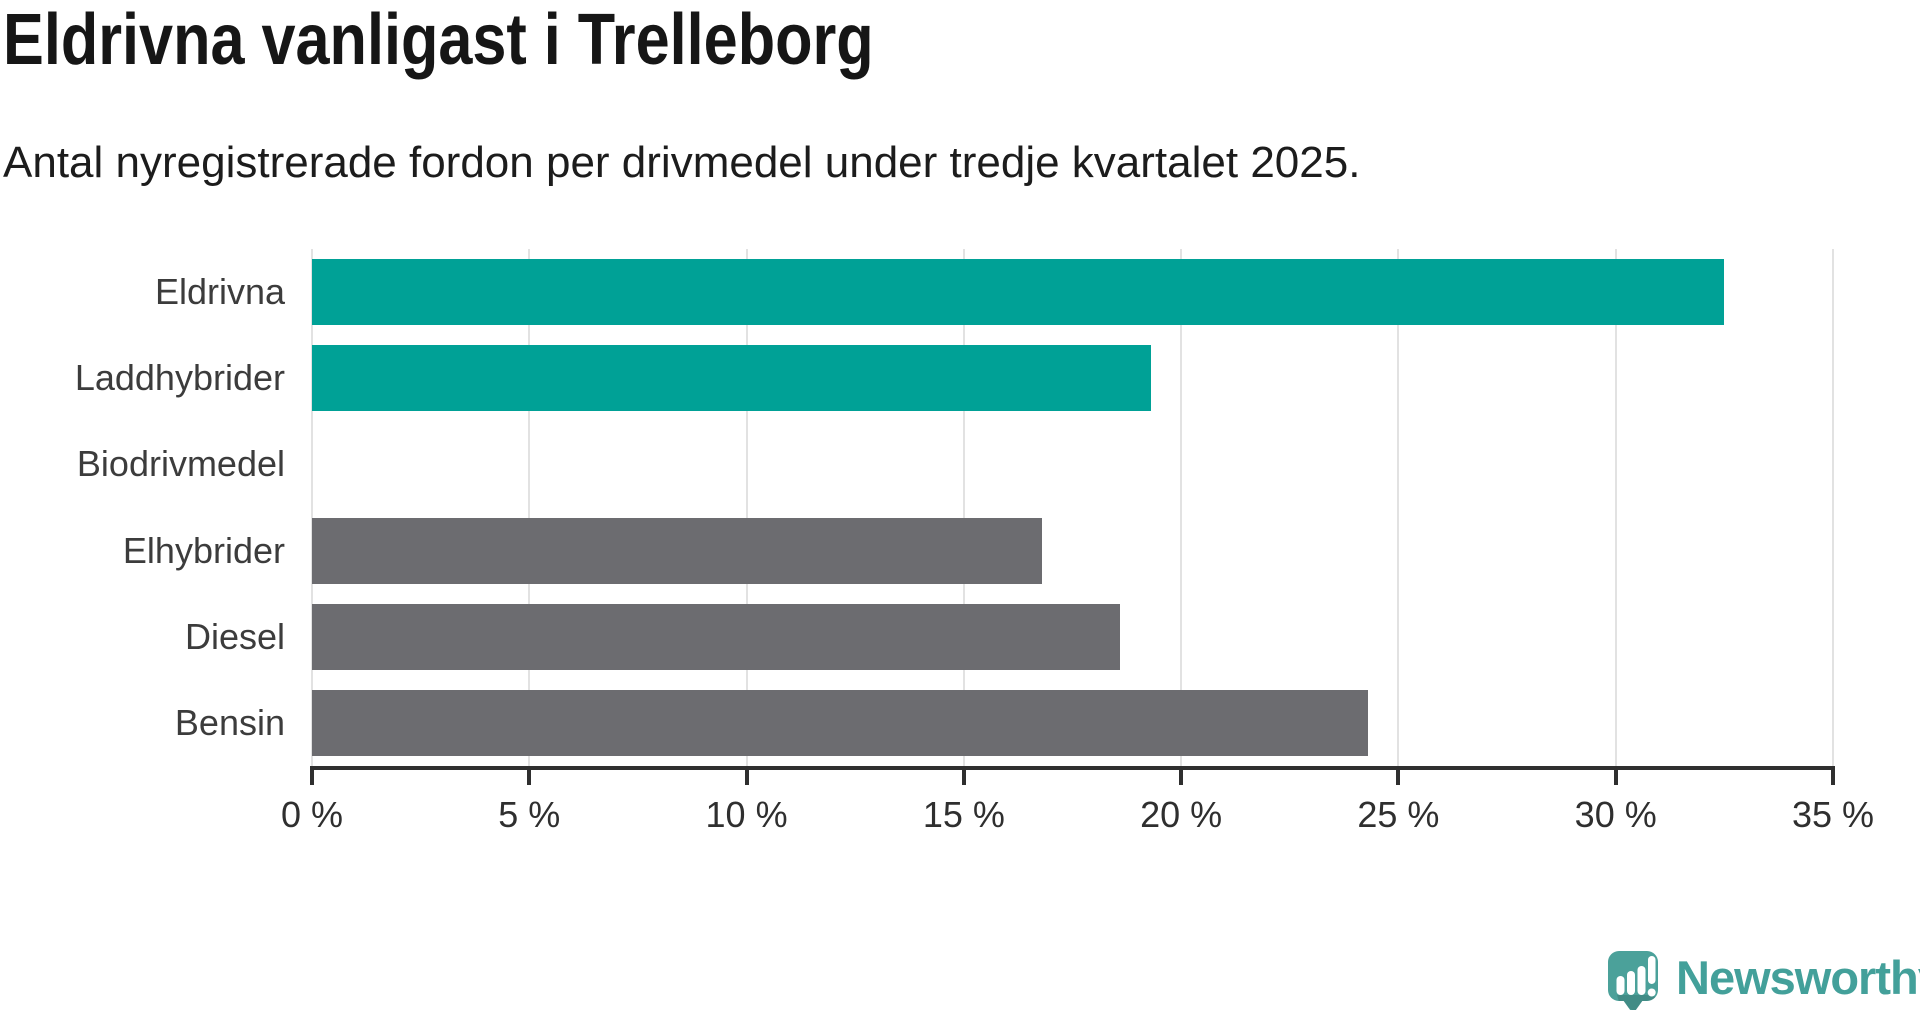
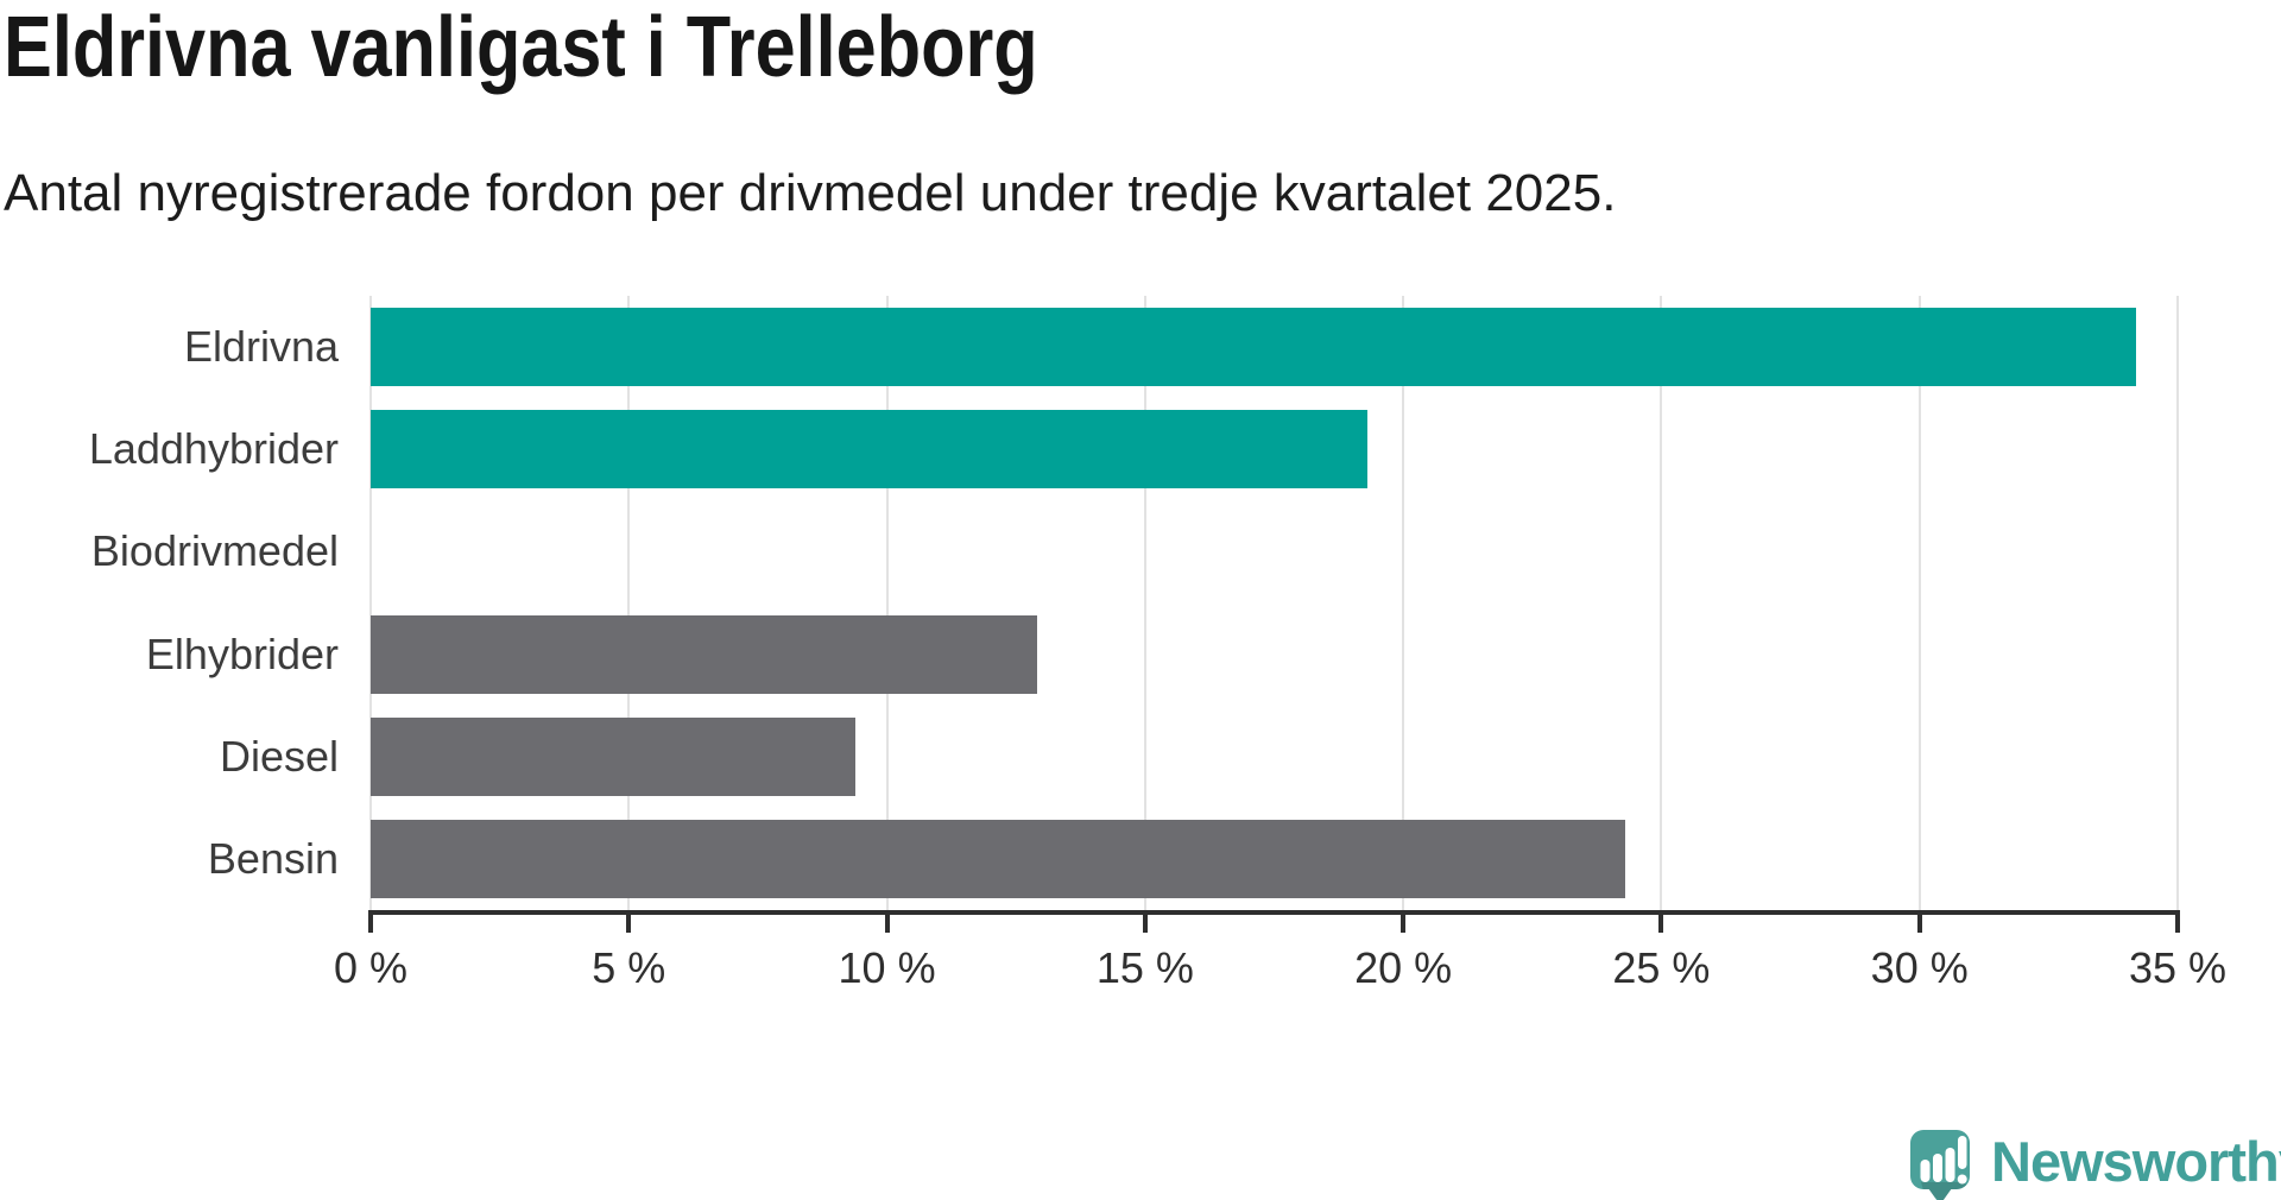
Eldrivna: 32.5% -> 34.2%
Elhybrider: 16.8% -> 12.9%
Diesel: 18.6% -> 9.4%
